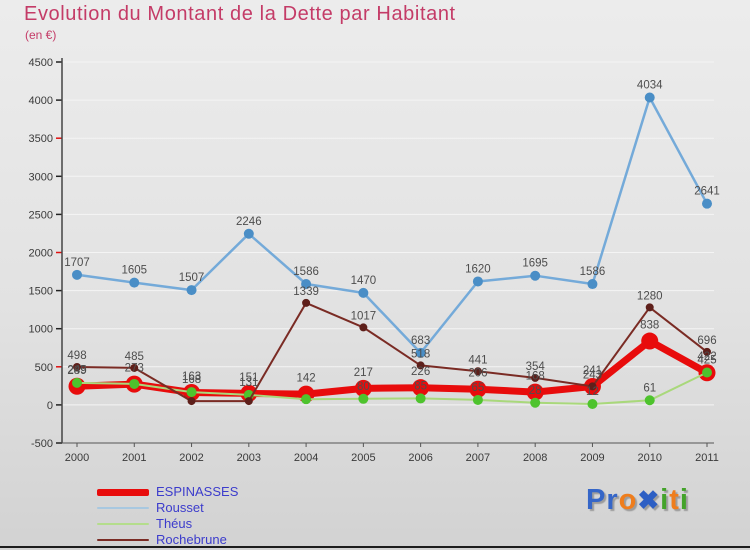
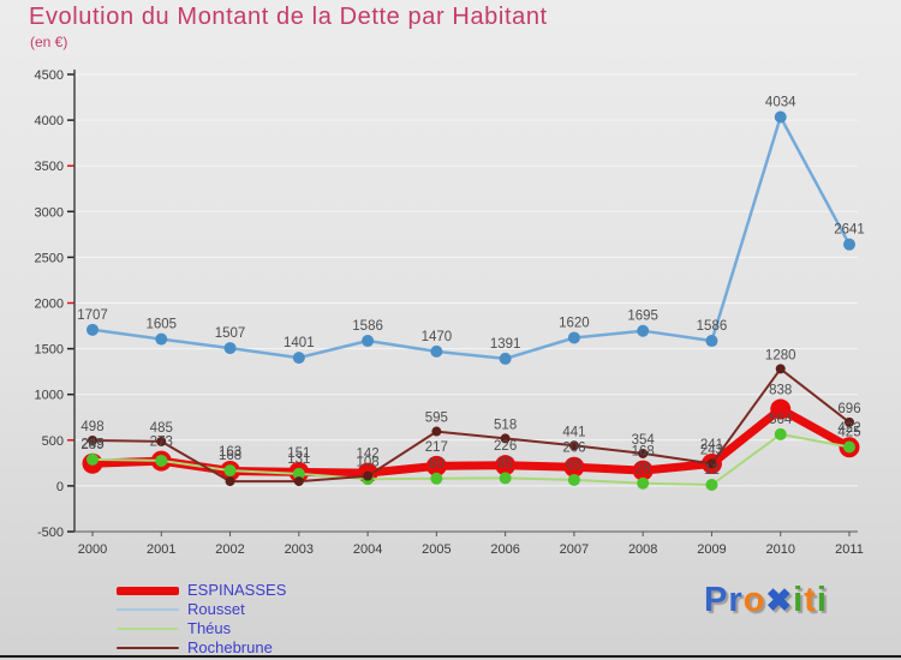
Rousset/2003: 2246 -> 1401
Rochebrune/2004: 1339 -> 108
Rochebrune/2005: 1017 -> 595
Rousset/2006: 683 -> 1391
Théus/2010: 61 -> 564
